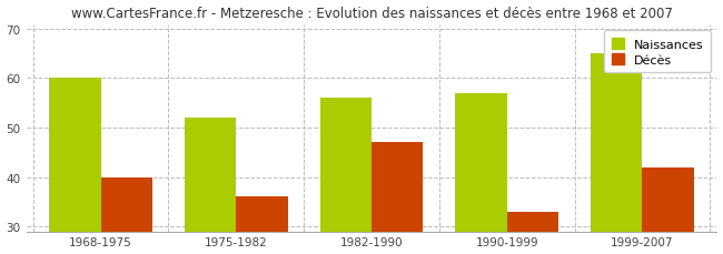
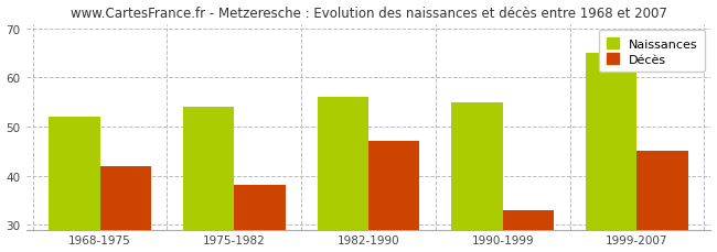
Naissances/1968-1975: 60 -> 52
Décès/1968-1975: 40 -> 42
Naissances/1975-1982: 52 -> 54
Décès/1975-1982: 36 -> 38
Naissances/1990-1999: 57 -> 55
Décès/1999-2007: 42 -> 45
